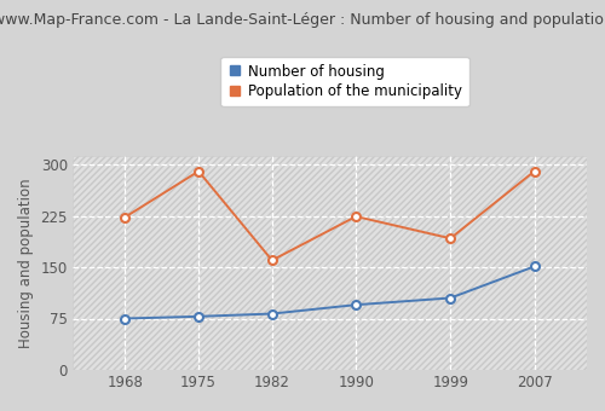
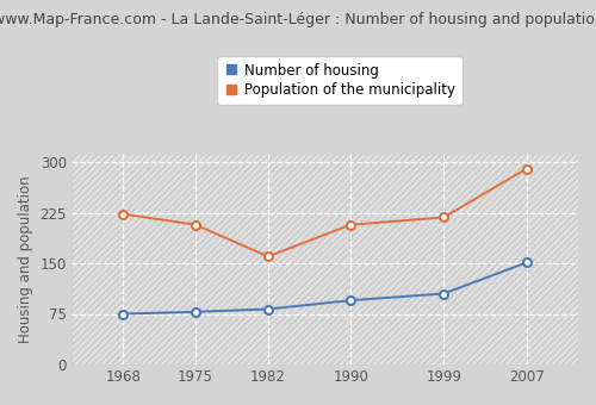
Population of the municipality/1975: 290 -> 207
Population of the municipality/1990: 224 -> 207
Population of the municipality/1999: 192 -> 218
